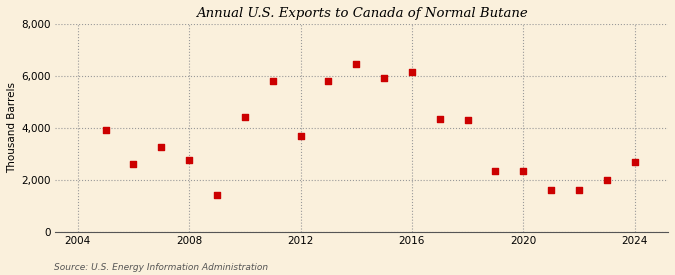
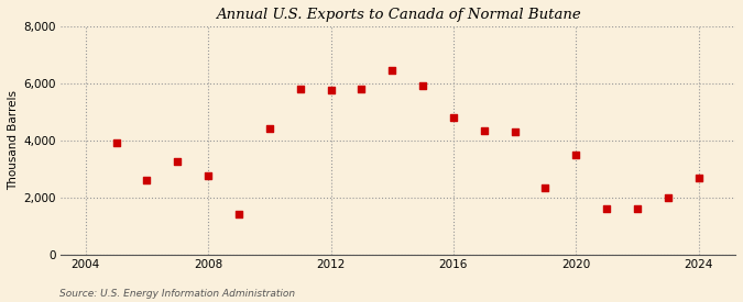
2012: 3,700 -> 5,750
2016: 6,150 -> 4,800
2020: 2,350 -> 3,500
